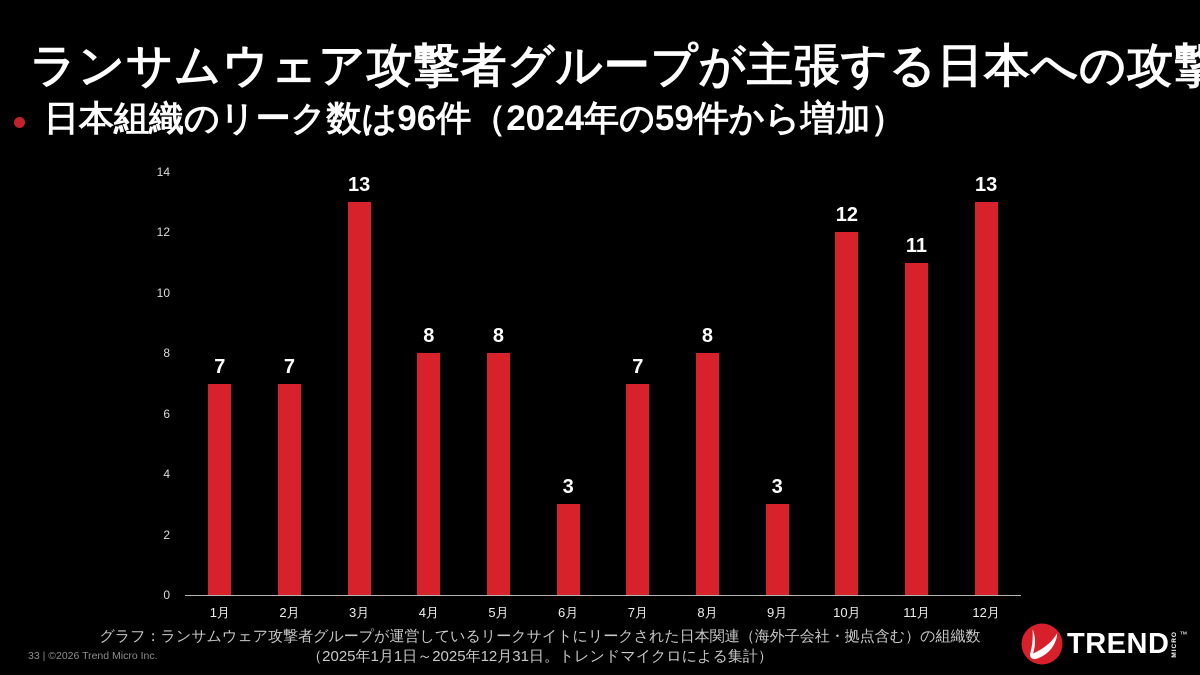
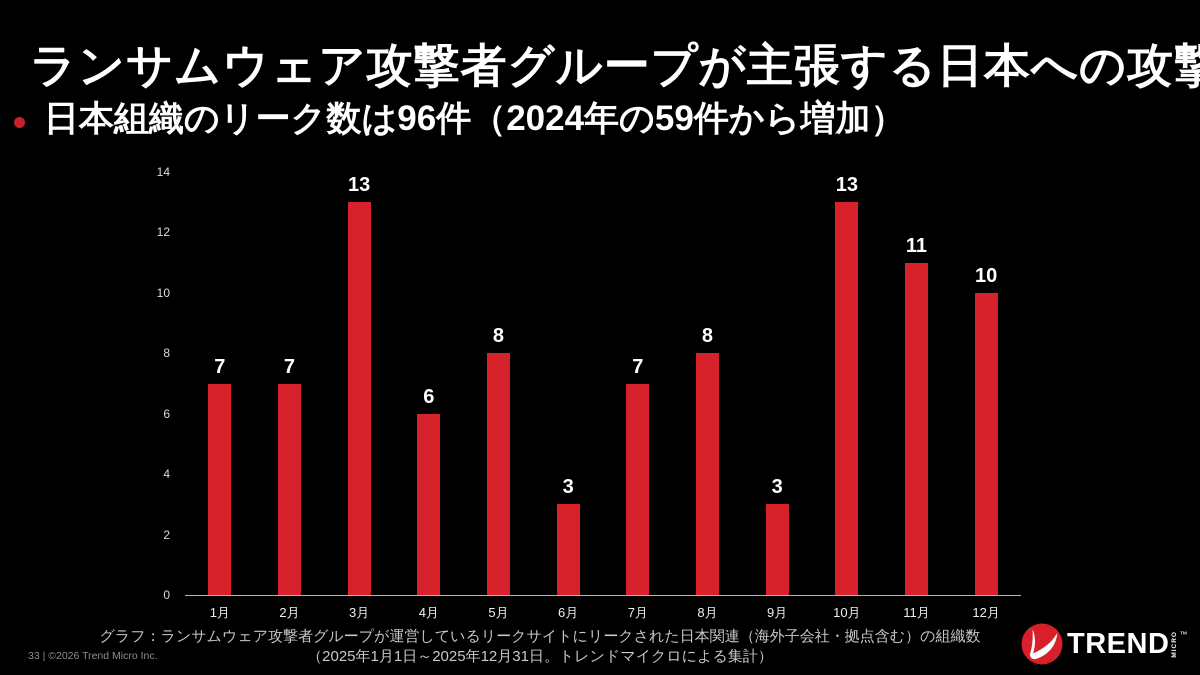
4月: 8 -> 6
10月: 12 -> 13
12月: 13 -> 10
